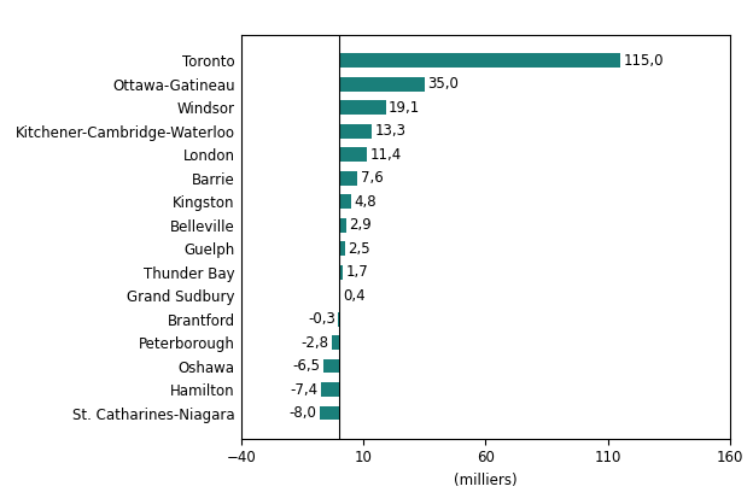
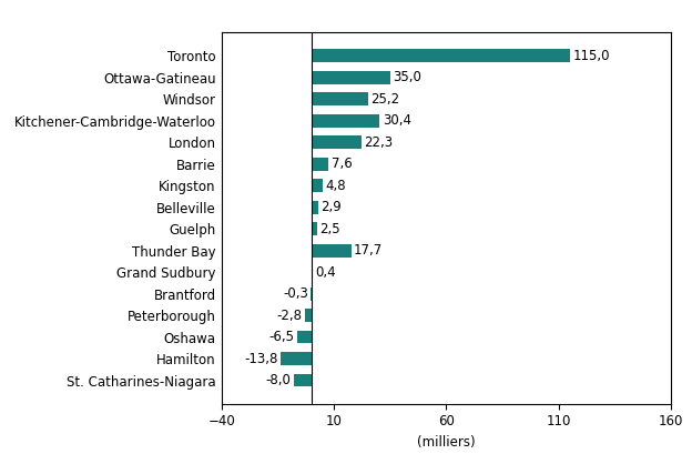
Windsor: 19,1 -> 25,2
Kitchener-Cambridge-Waterloo: 13,3 -> 30,4
London: 11,4 -> 22,3
Thunder Bay: 1,7 -> 17,7
Hamilton: -7,4 -> -13,8
